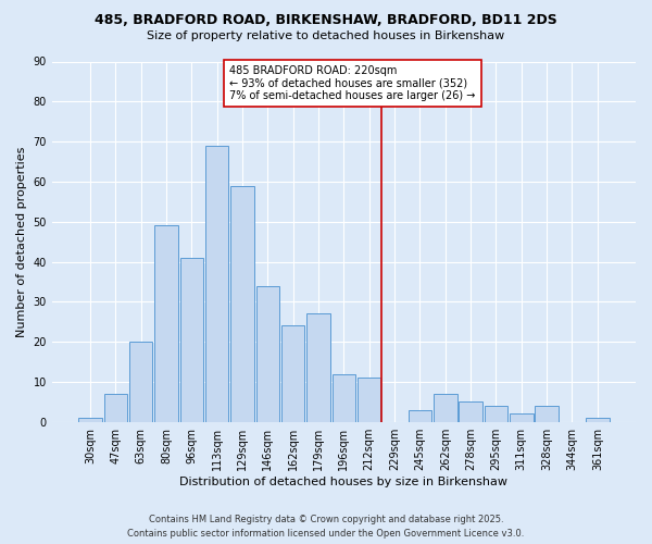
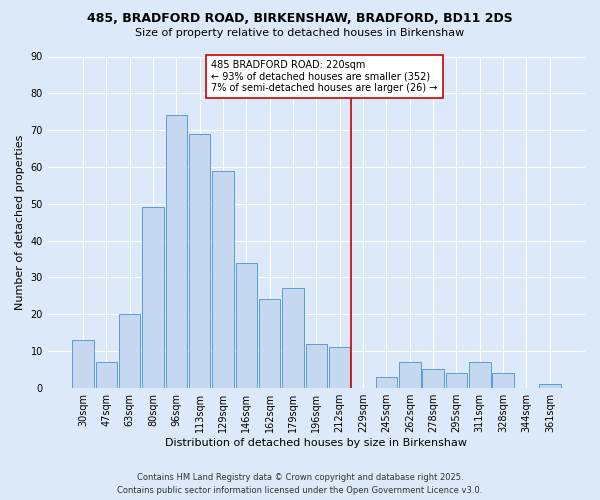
30sqm: 1 -> 13
96sqm: 41 -> 74
311sqm: 2 -> 7
